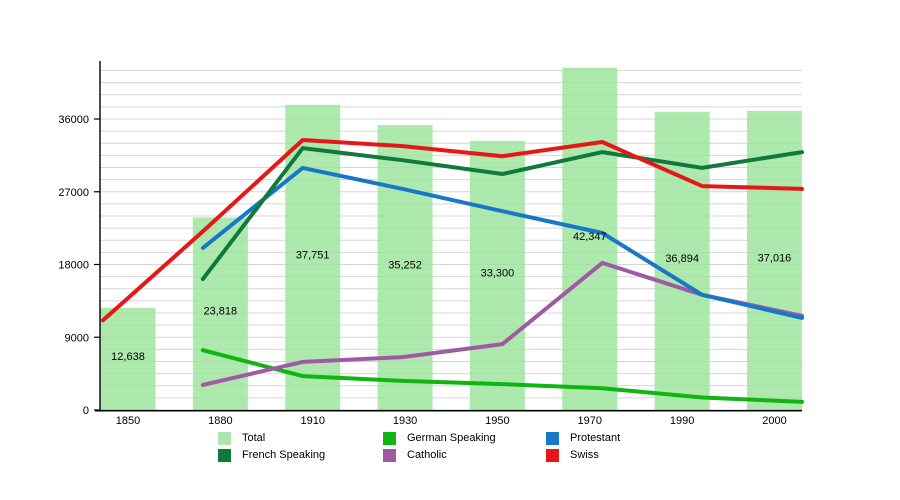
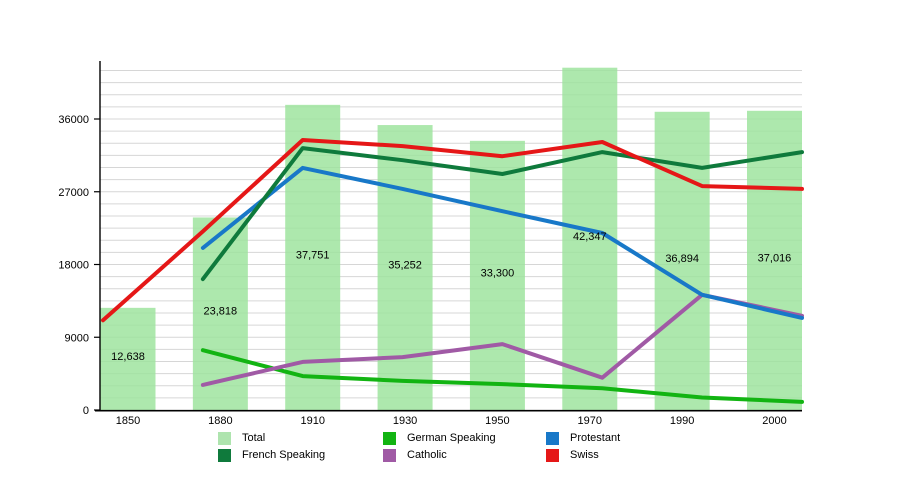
Catholic/1970: 18000 -> 4000
